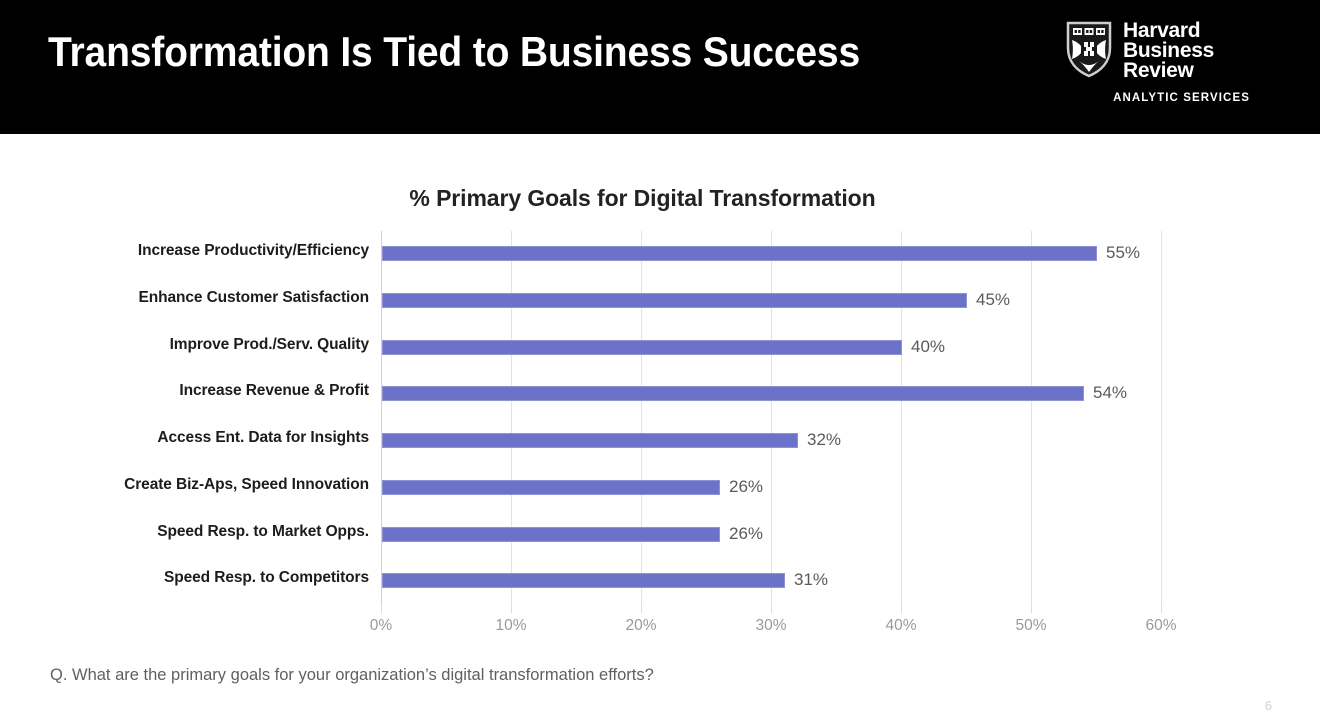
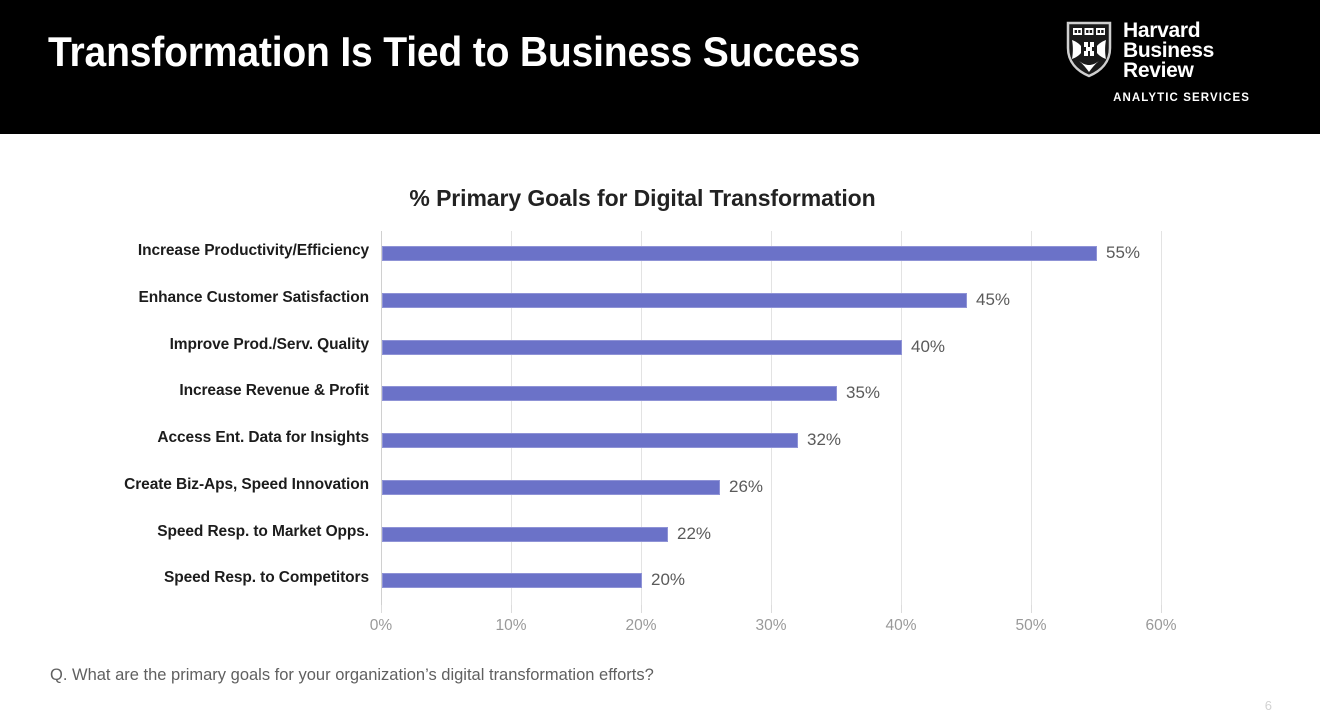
Increase Revenue & Profit: 54% -> 35%
Speed Resp. to Market Opps.: 26% -> 22%
Speed Resp. to Competitors: 31% -> 20%
